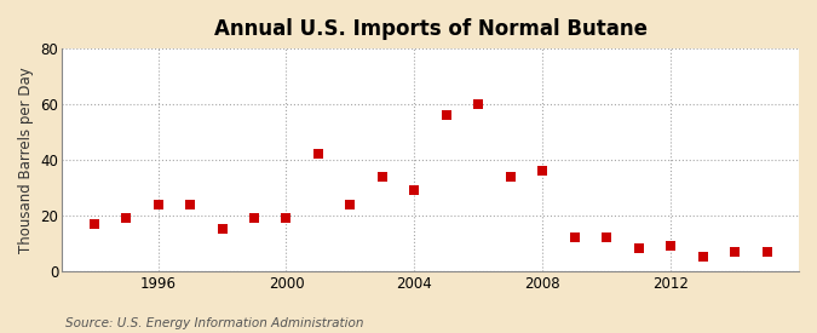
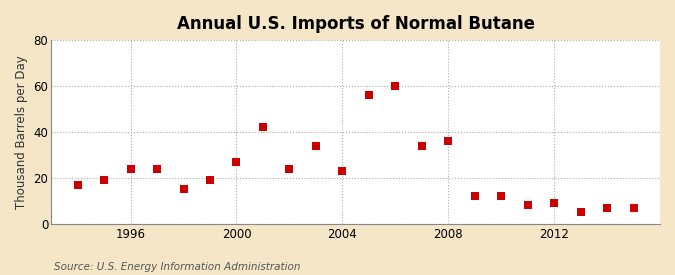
2000: 19 -> 27
2004: 29 -> 23
